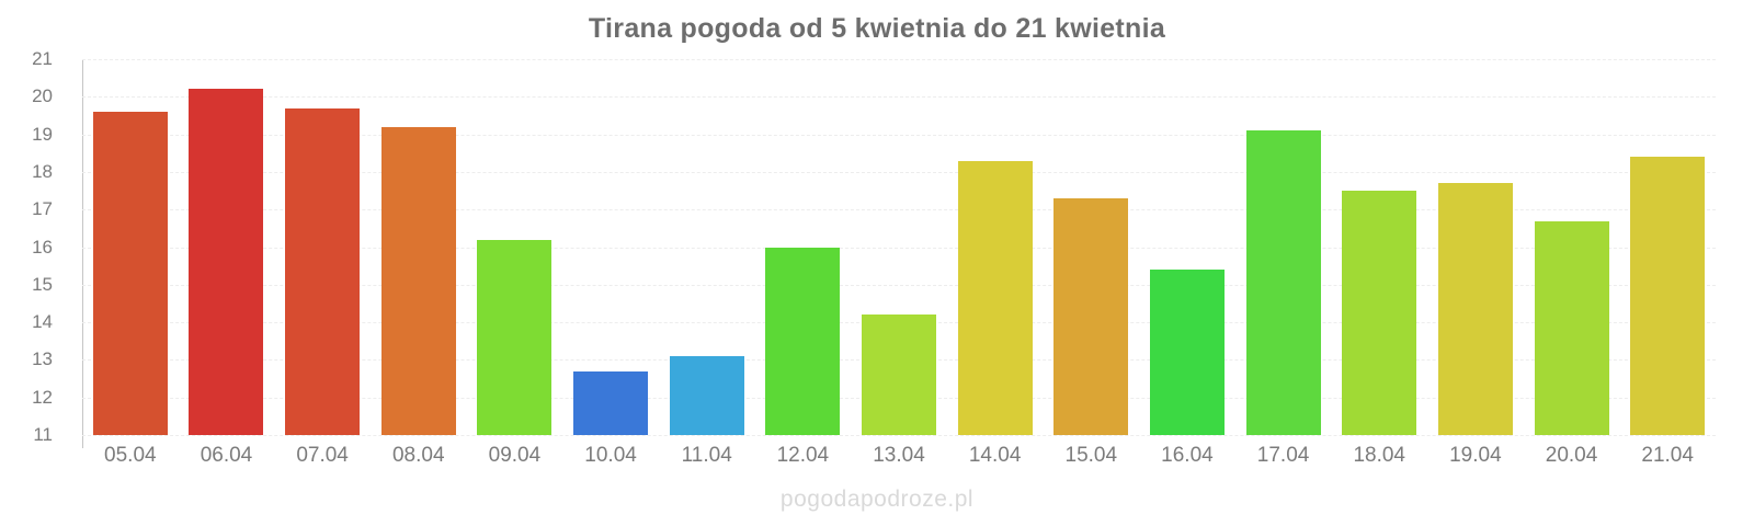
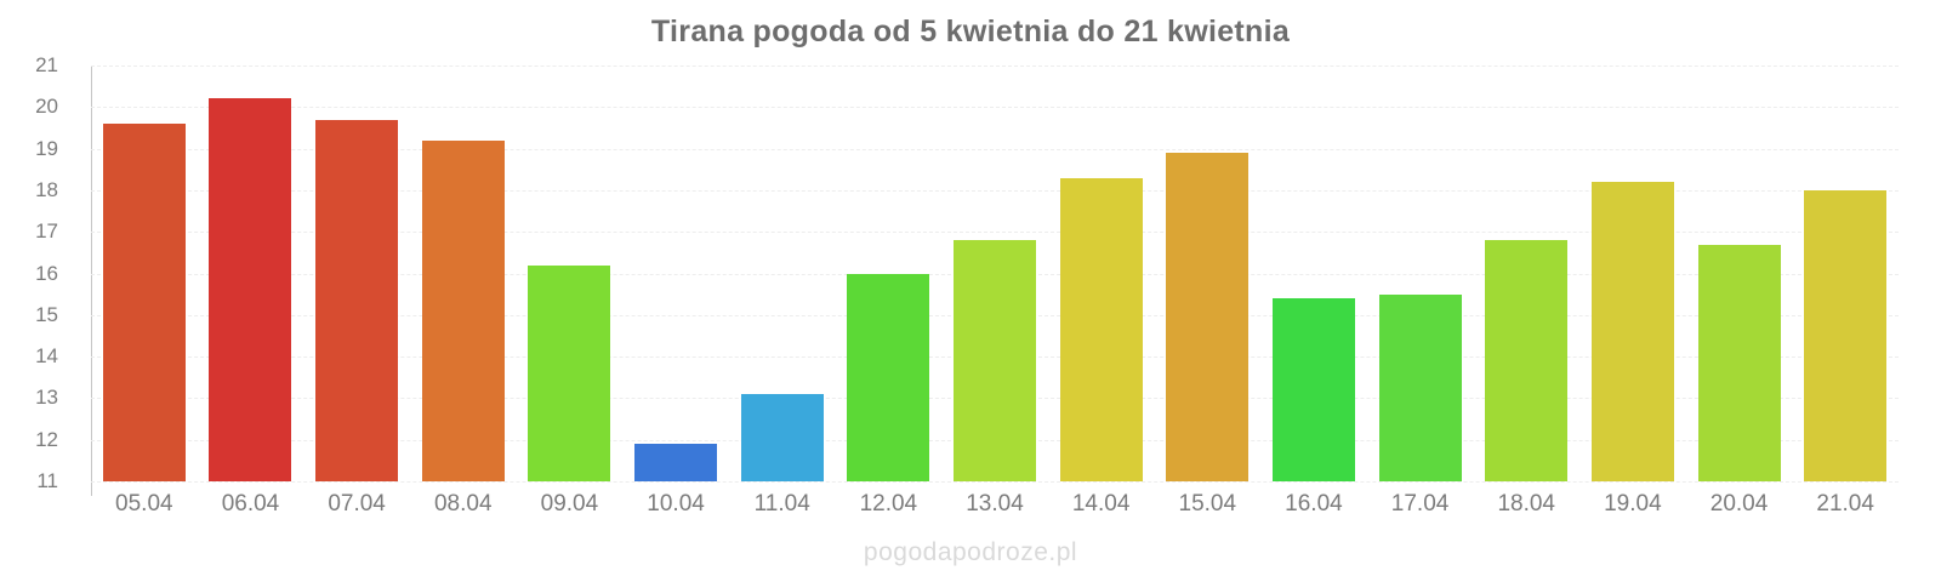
10.04: 12.7 -> 11.9
13.04: 14.2 -> 16.8
15.04: 17.3 -> 18.9
17.04: 19.1 -> 15.5
18.04: 17.5 -> 16.8
19.04: 17.7 -> 18.2
21.04: 18.4 -> 18.0
